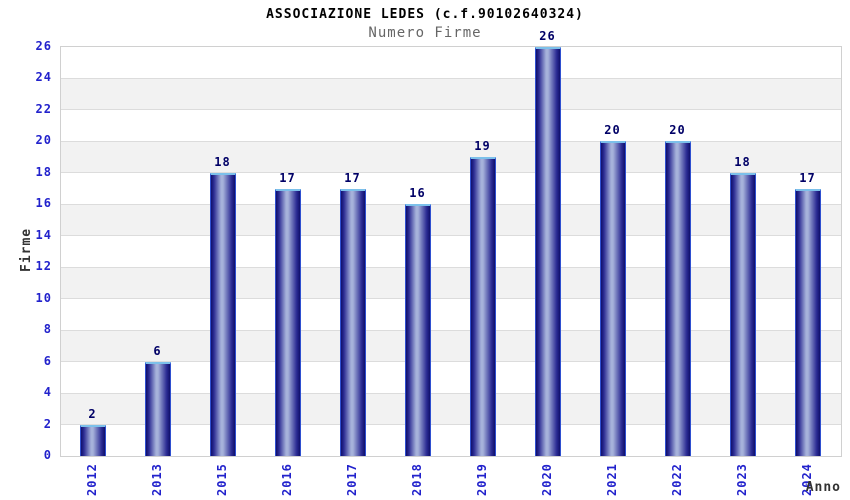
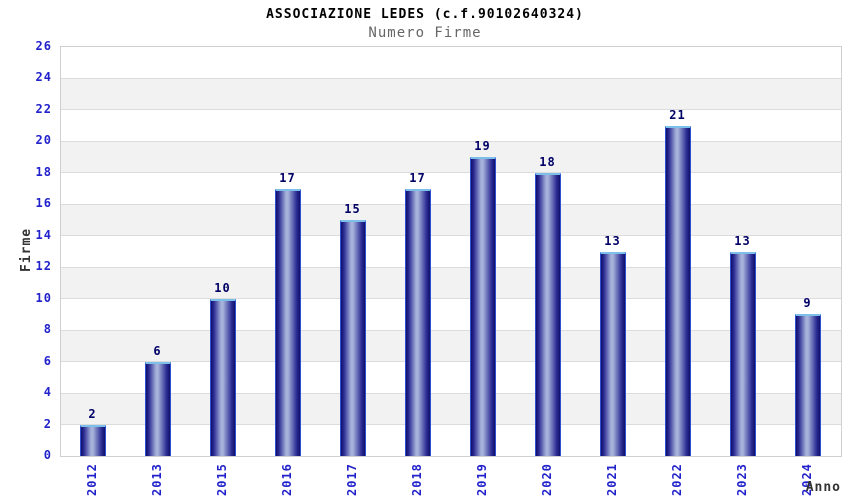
2015: 18 -> 10
2017: 17 -> 15
2018: 16 -> 17
2020: 26 -> 18
2021: 20 -> 13
2022: 20 -> 21
2023: 18 -> 13
2024: 17 -> 9
